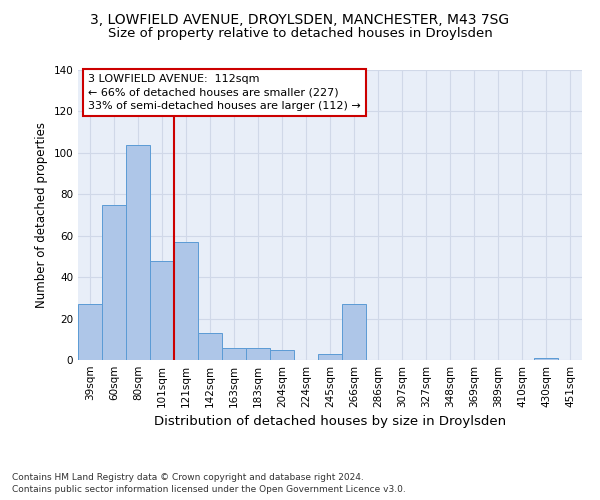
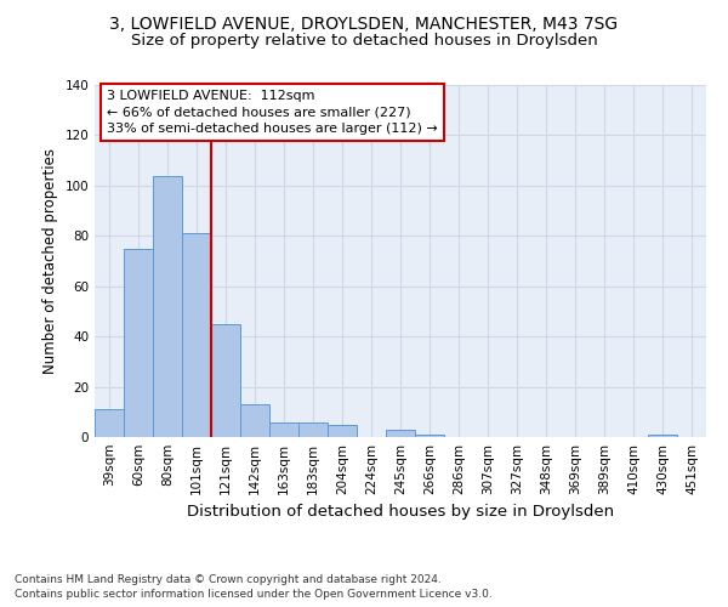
39sqm: 27 -> 11
101sqm: 48 -> 81
121sqm: 57 -> 45
266sqm: 27 -> 1
